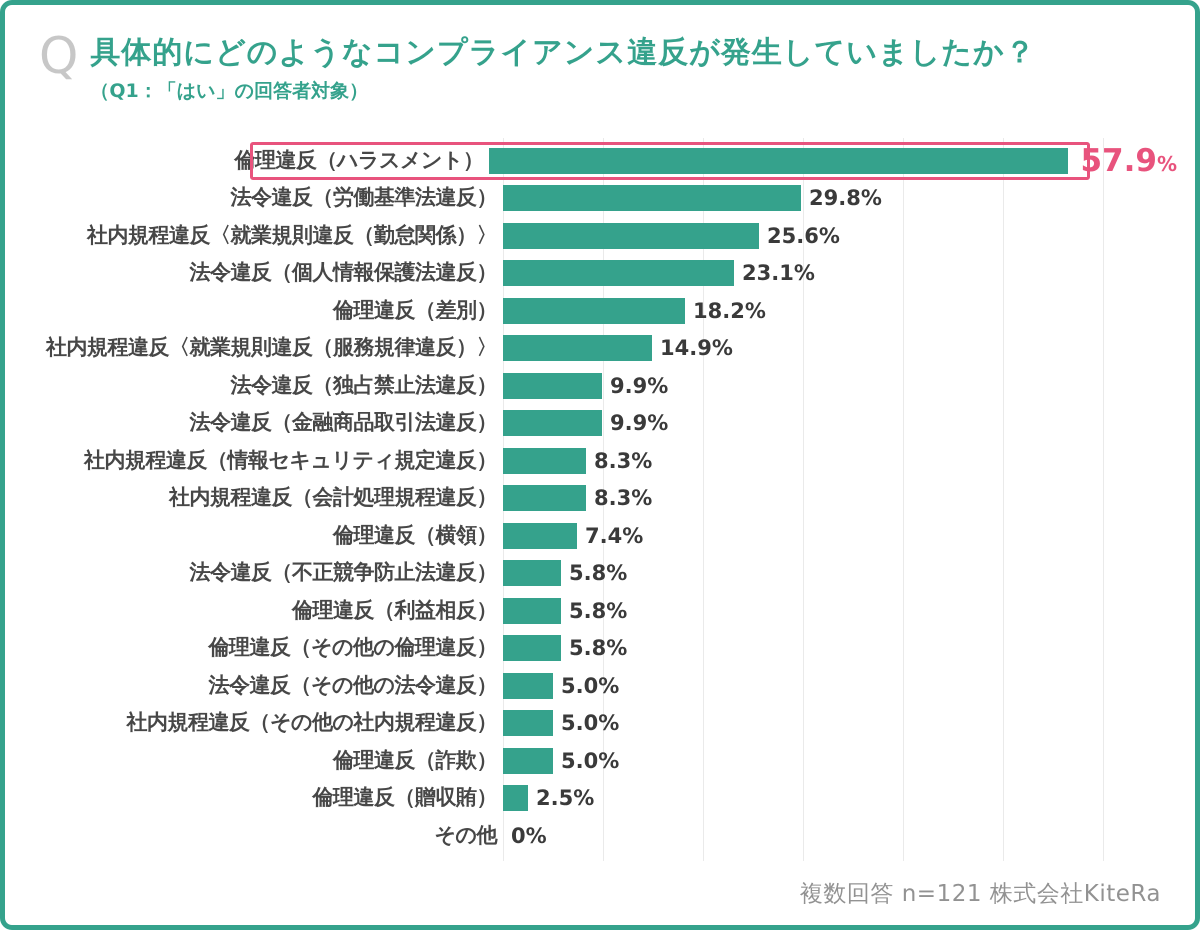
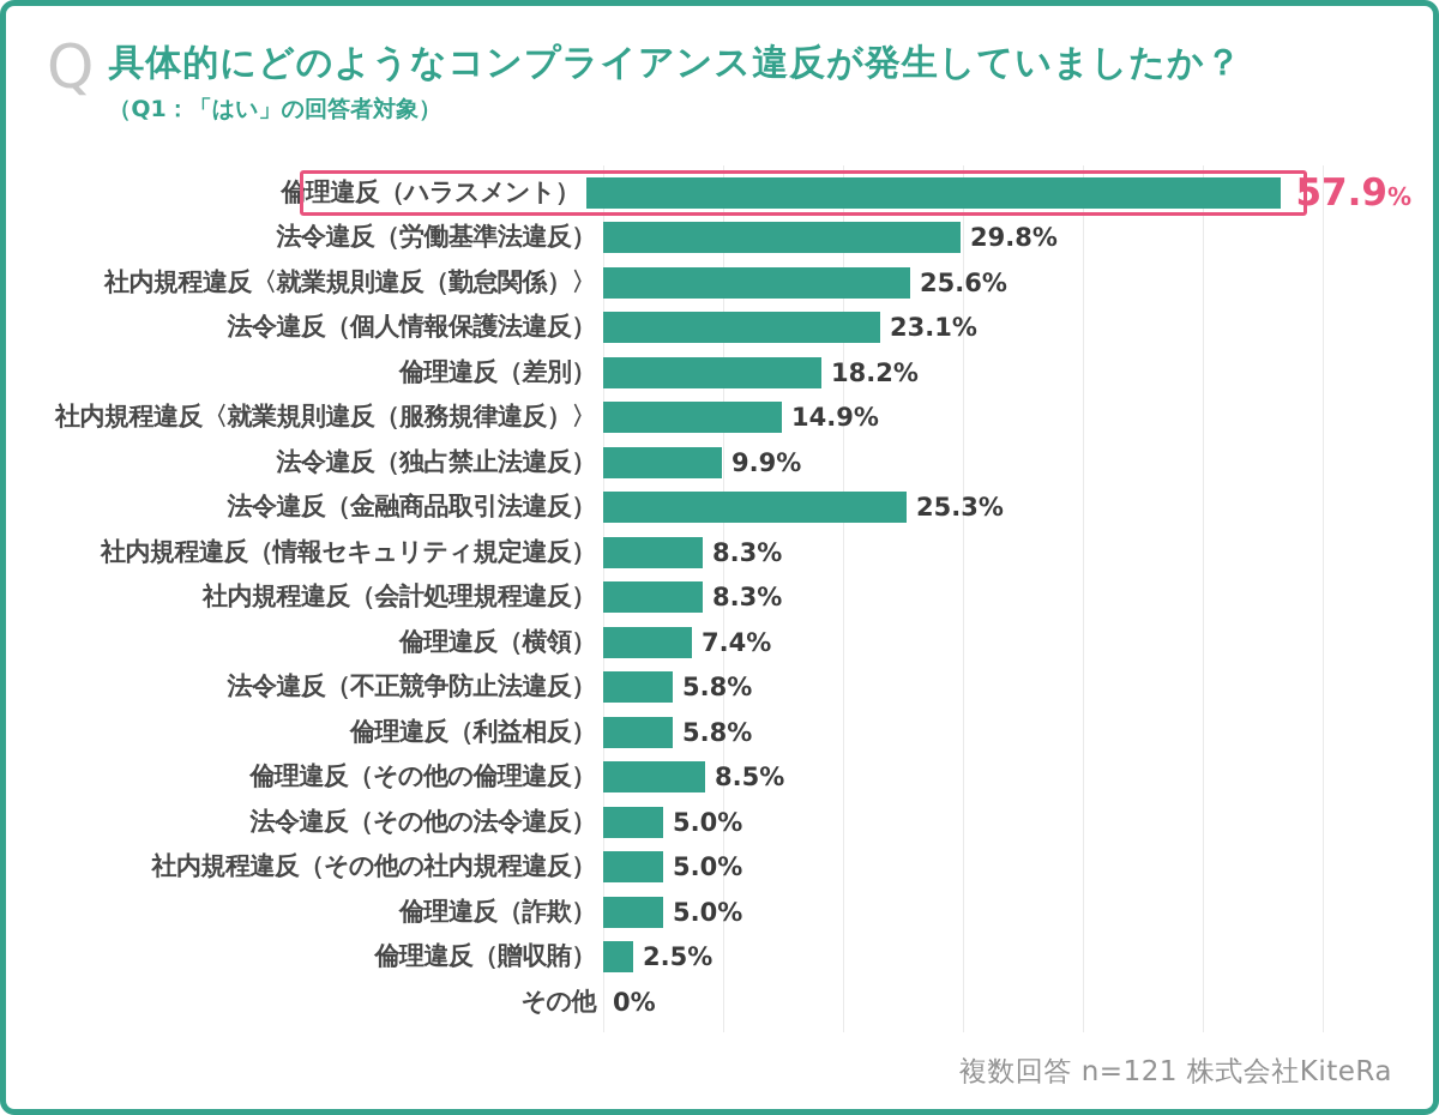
法令違反（金融商品取引法違反）: 9.9% -> 25.3%
倫理違反（その他の倫理違反）: 5.8% -> 8.5%
